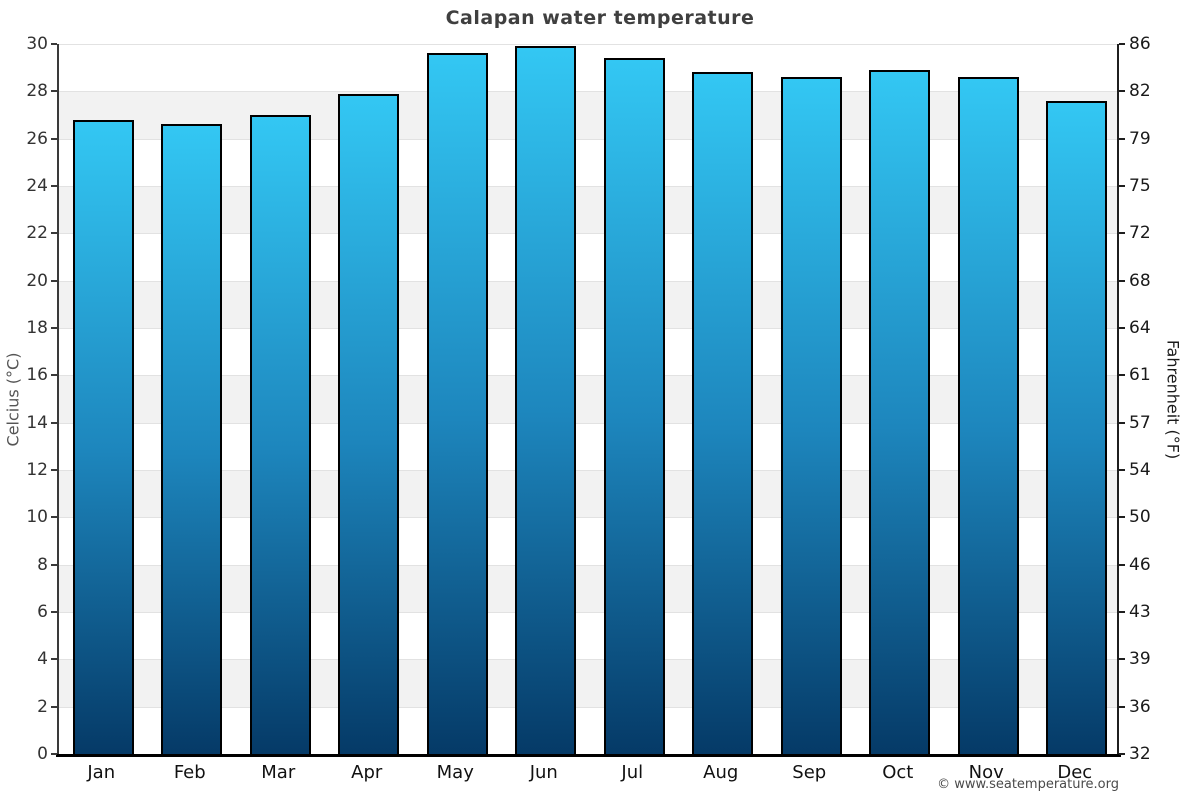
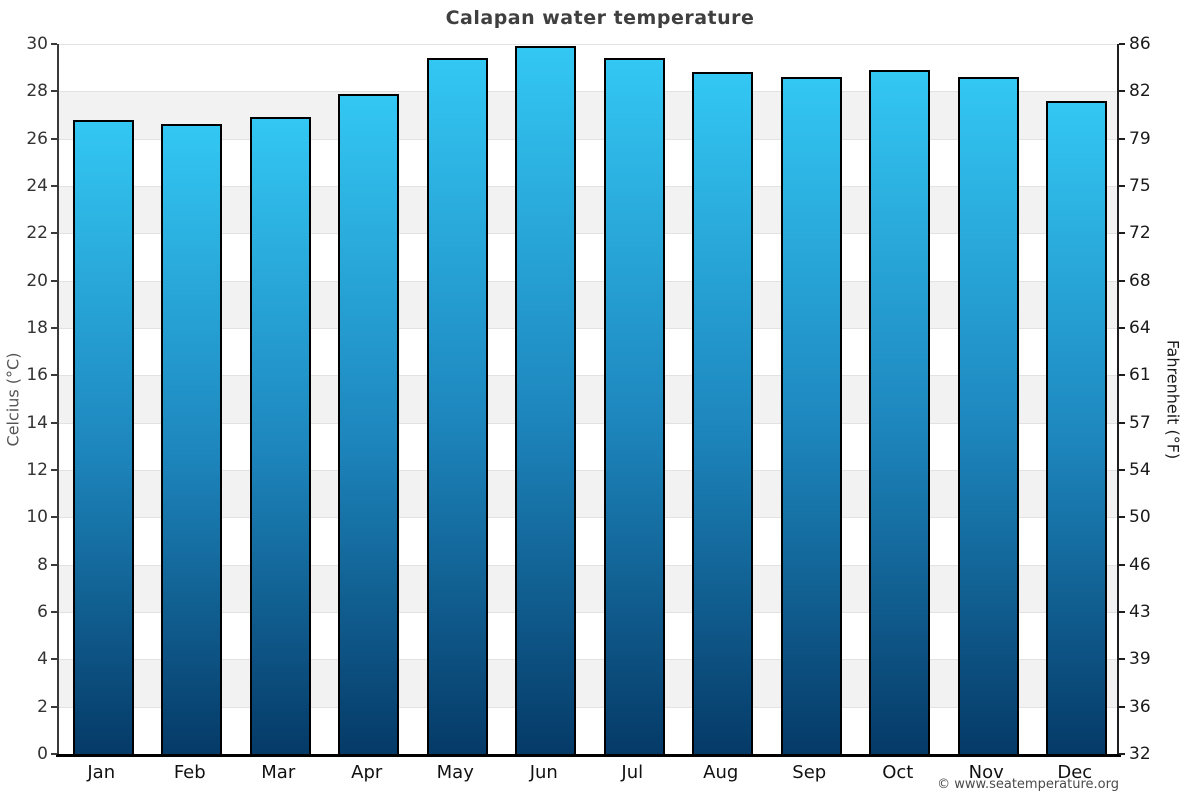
Mar: 27.0 -> 26.9
May: 29.6 -> 29.4
